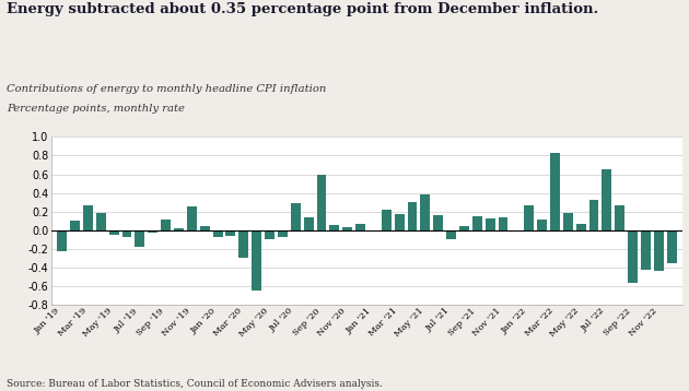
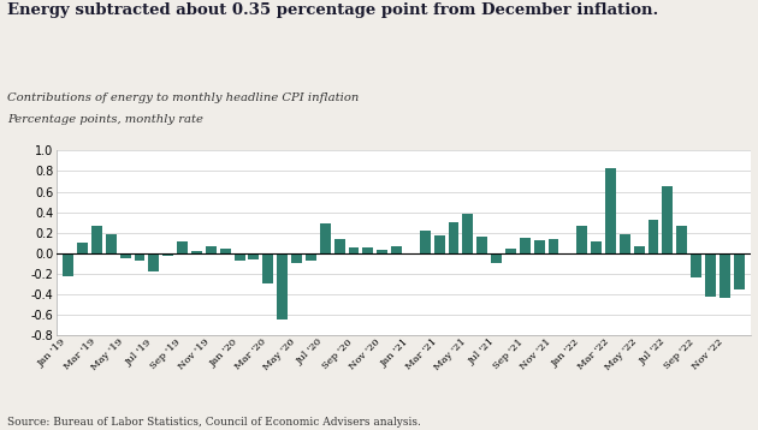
Nov '19: 0.26 -> 0.07
Sep '20: 0.60 -> 0.06
Sep '22: -0.56 -> -0.24
